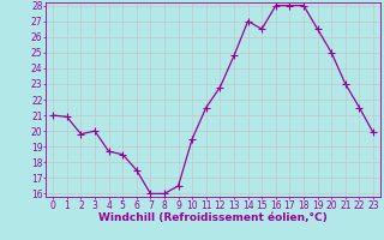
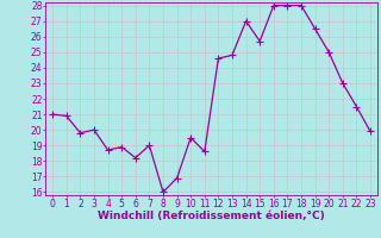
5: 18.5 -> 18.9
6: 17.5 -> 18.2
7: 16.0 -> 19.0
9: 16.5 -> 16.9
11: 21.5 -> 18.6
12: 22.8 -> 24.6
15: 26.5 -> 25.7
